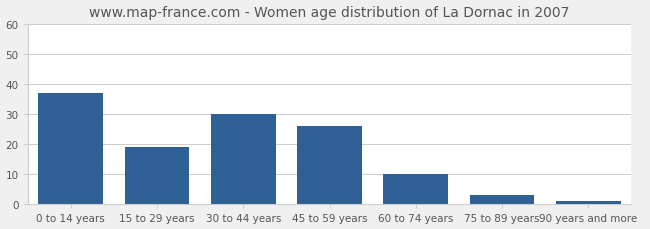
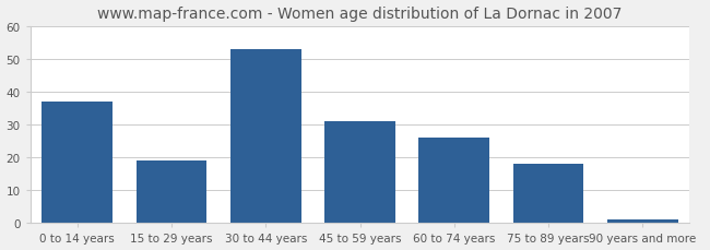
30 to 44 years: 30 -> 53
45 to 59 years: 26 -> 31
60 to 74 years: 10 -> 26
75 to 89 years: 3 -> 18
